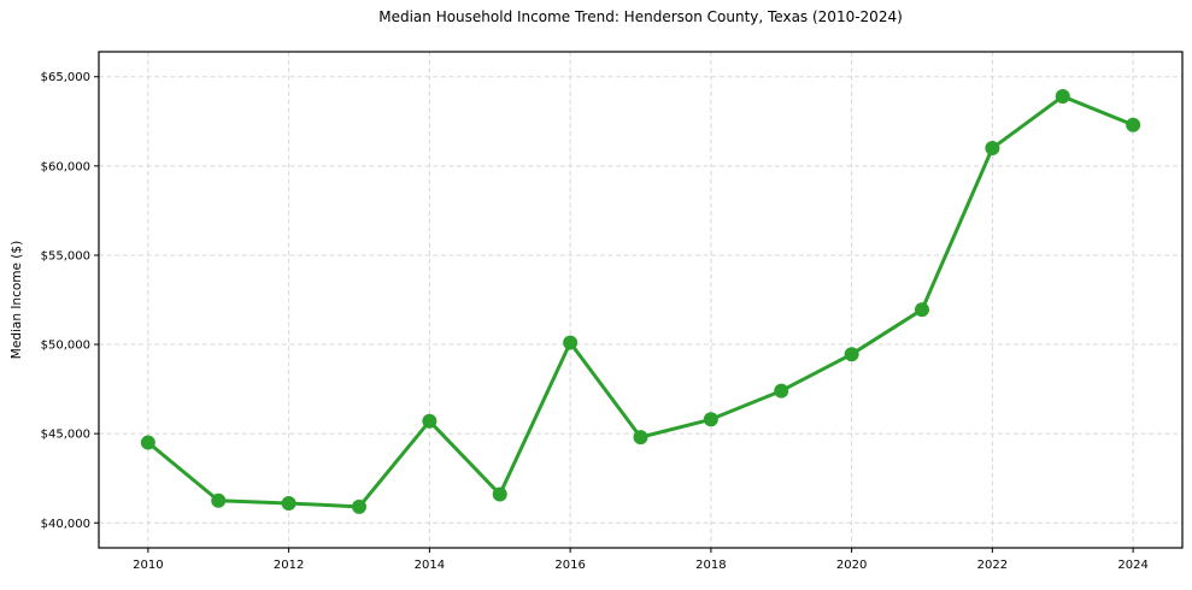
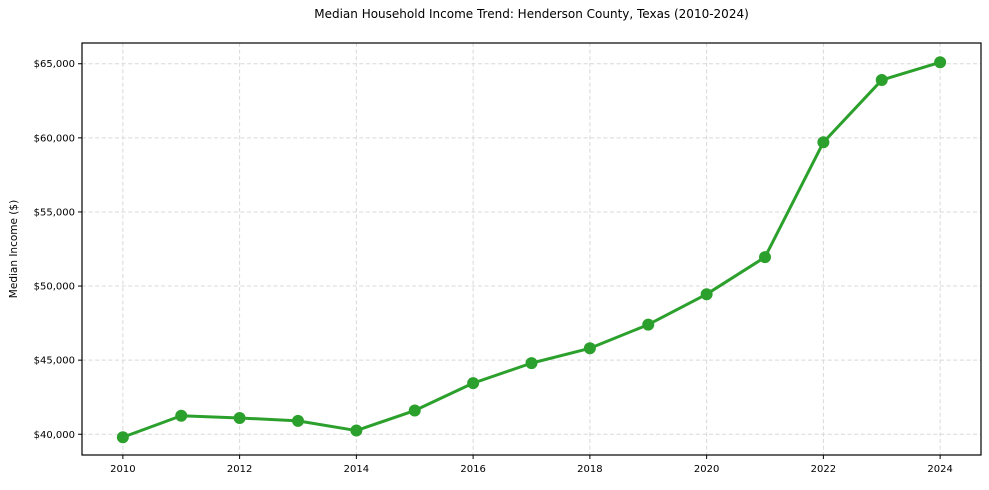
2010: $44500 -> $39800
2014: $45700 -> $40200
2016: $50100 -> $43400
2022: $61000 -> $59700
2024: $62300 -> $65100
